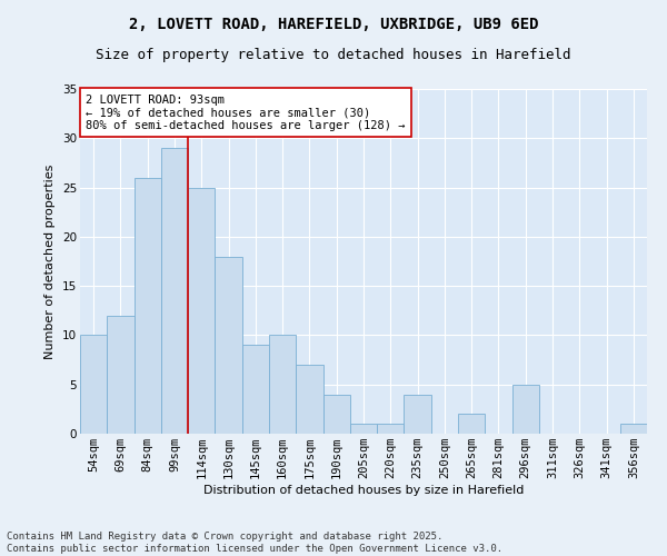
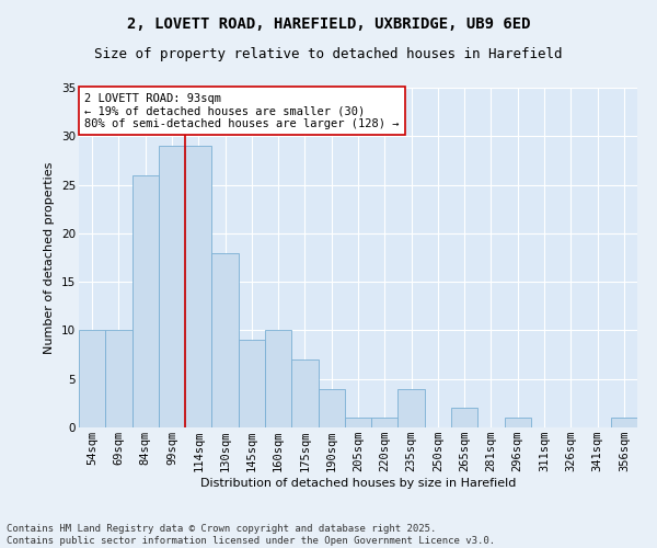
69sqm: 12 -> 10
114sqm: 25 -> 29
296sqm: 5 -> 1
